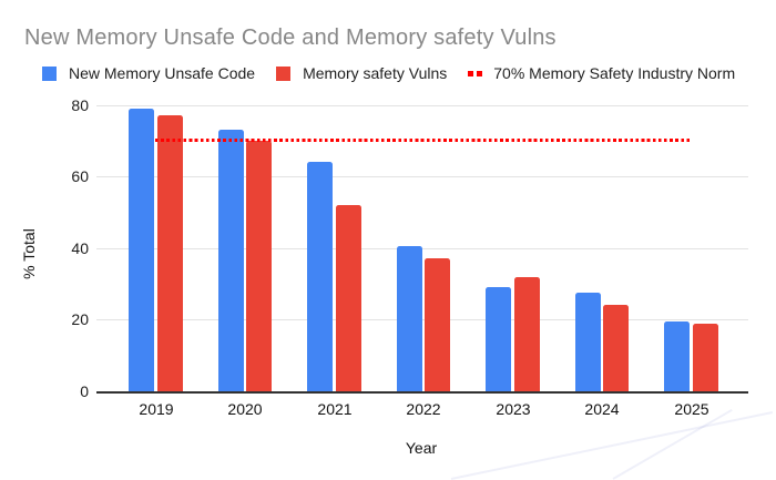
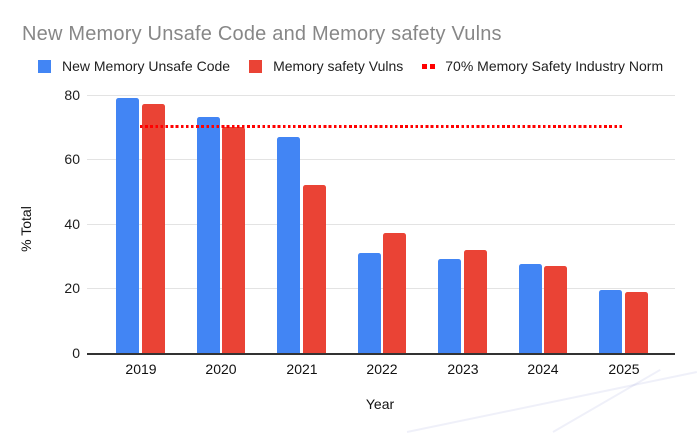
New Memory Unsafe Code/2021: 64 -> 67
New Memory Unsafe Code/2022: 40 -> 31
Memory safety Vulns/2024: 24 -> 27
